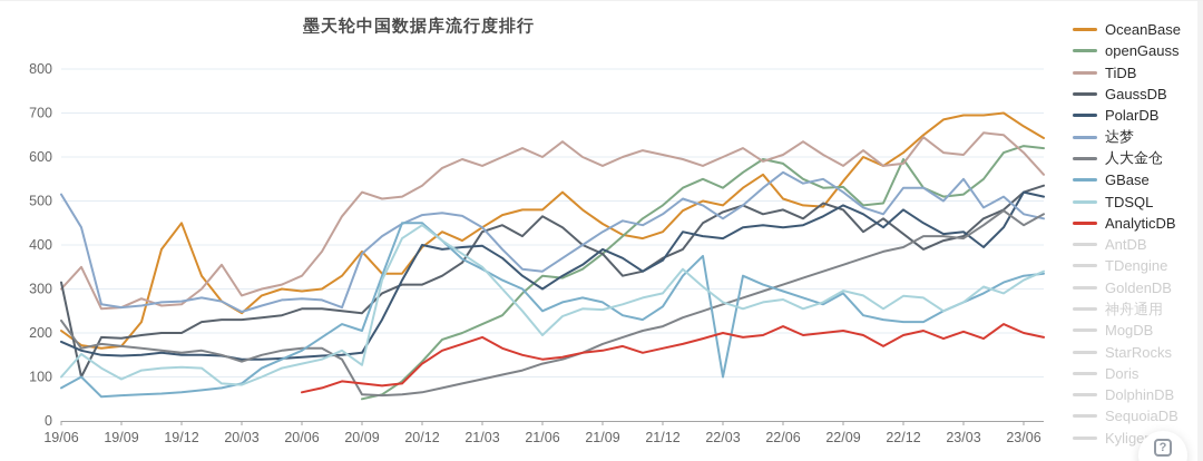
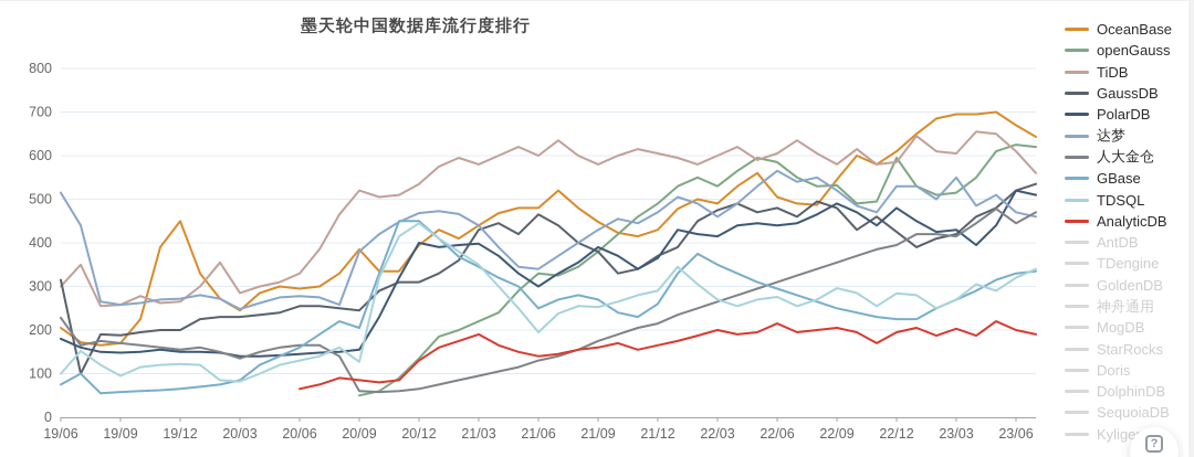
GBase/22/03: 100 -> 350
GBase/22/09: 290 -> 250
